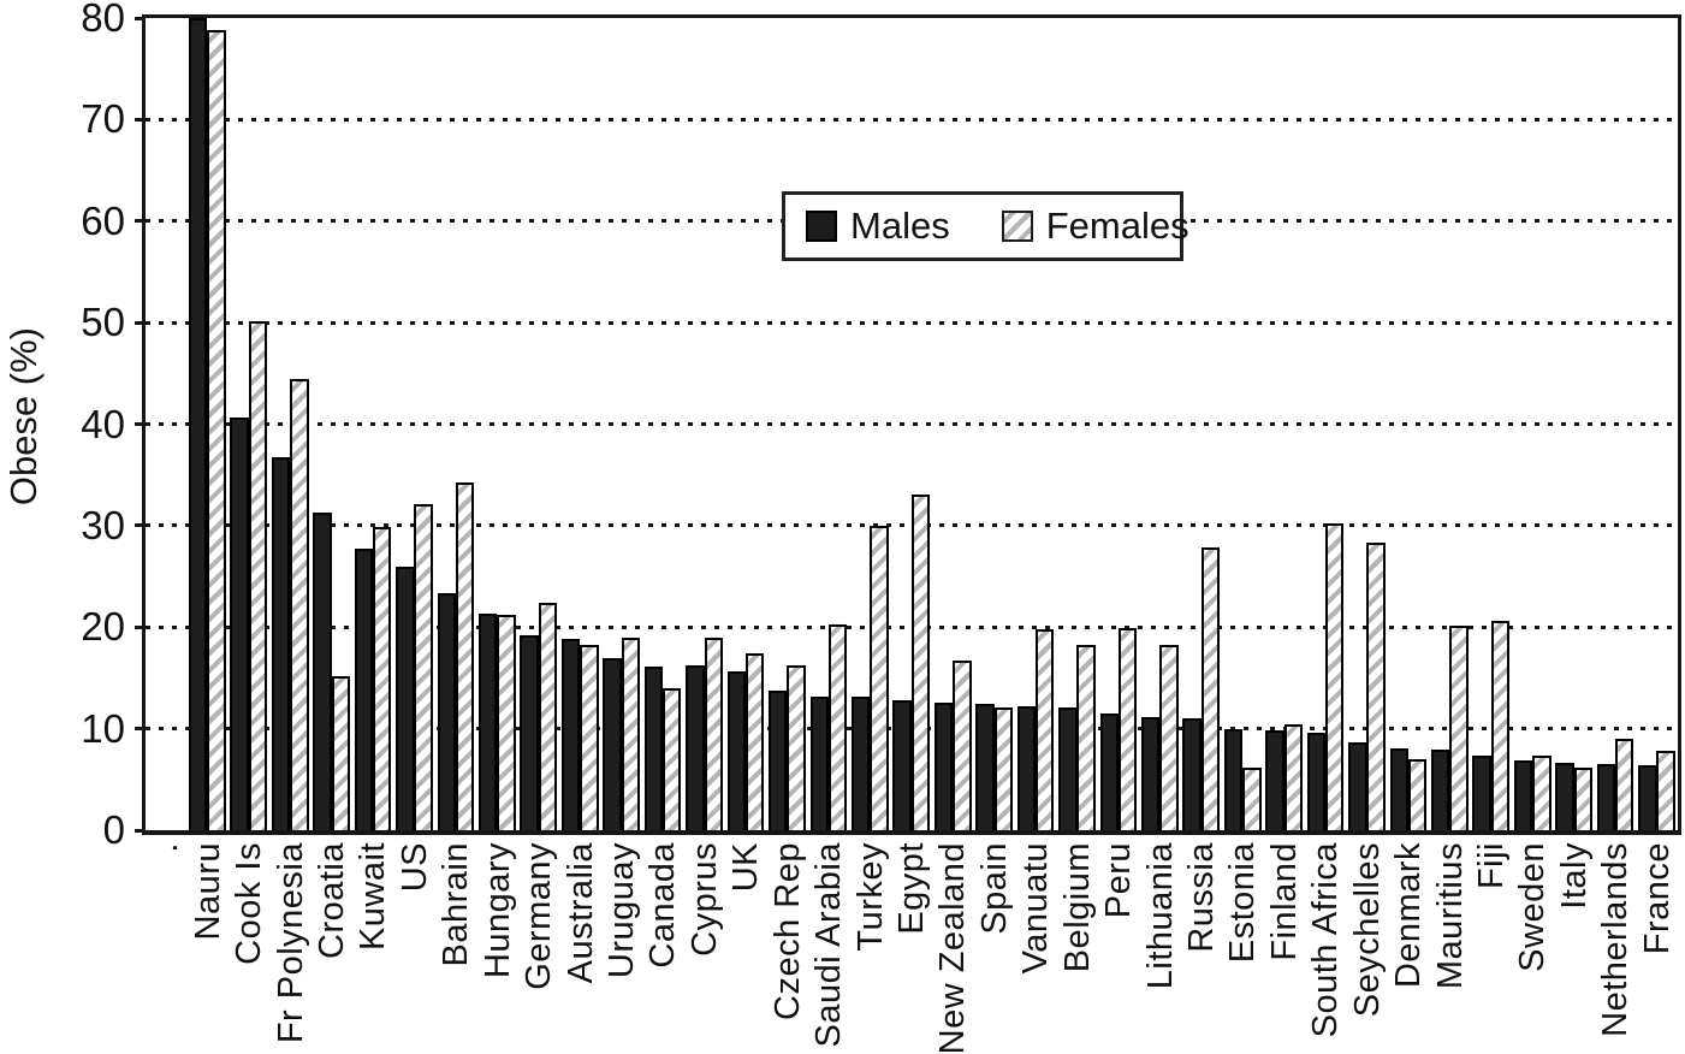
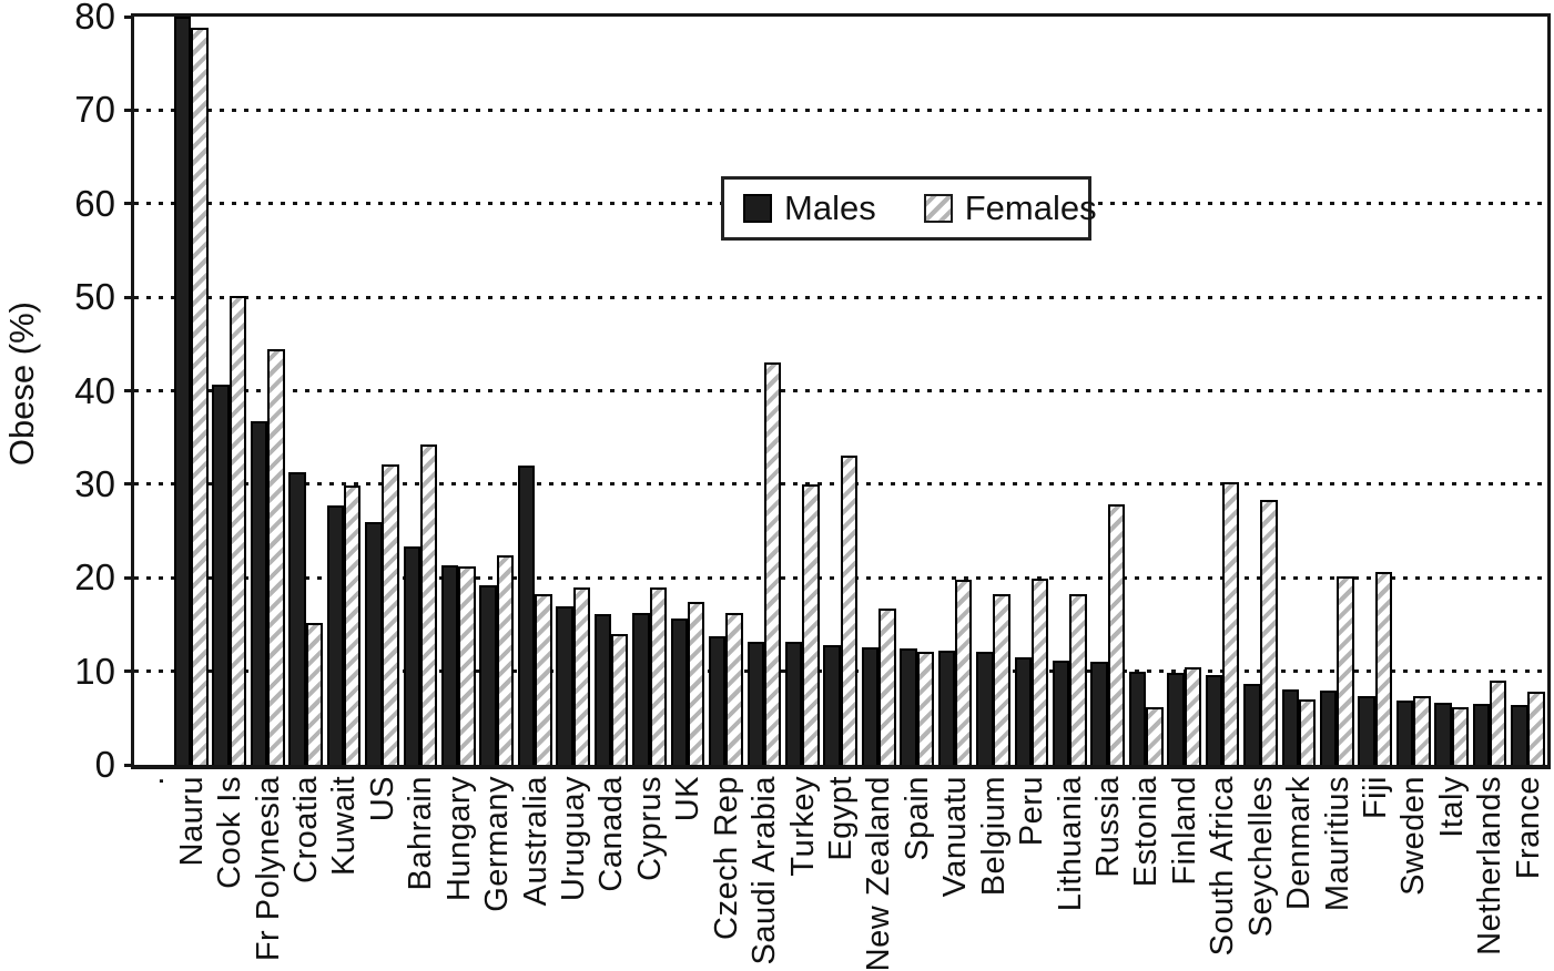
Males/Australia: 19 -> 32
Females/Saudi Arabia: 20 -> 43
